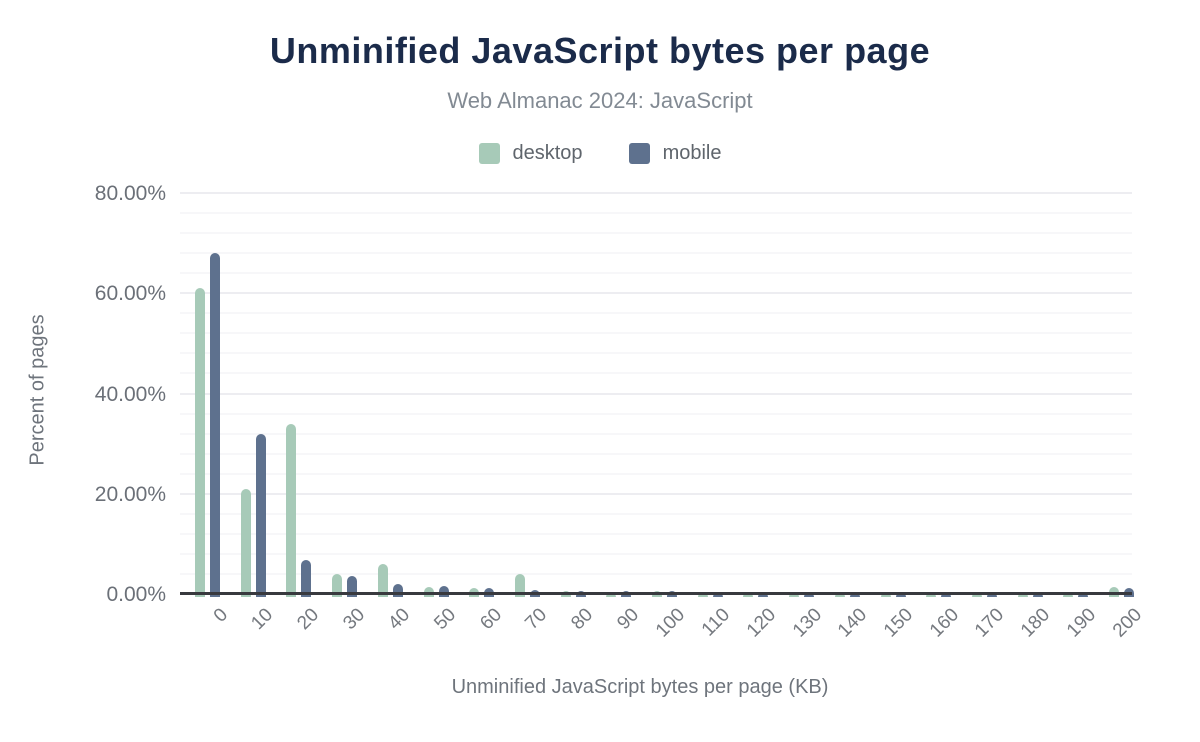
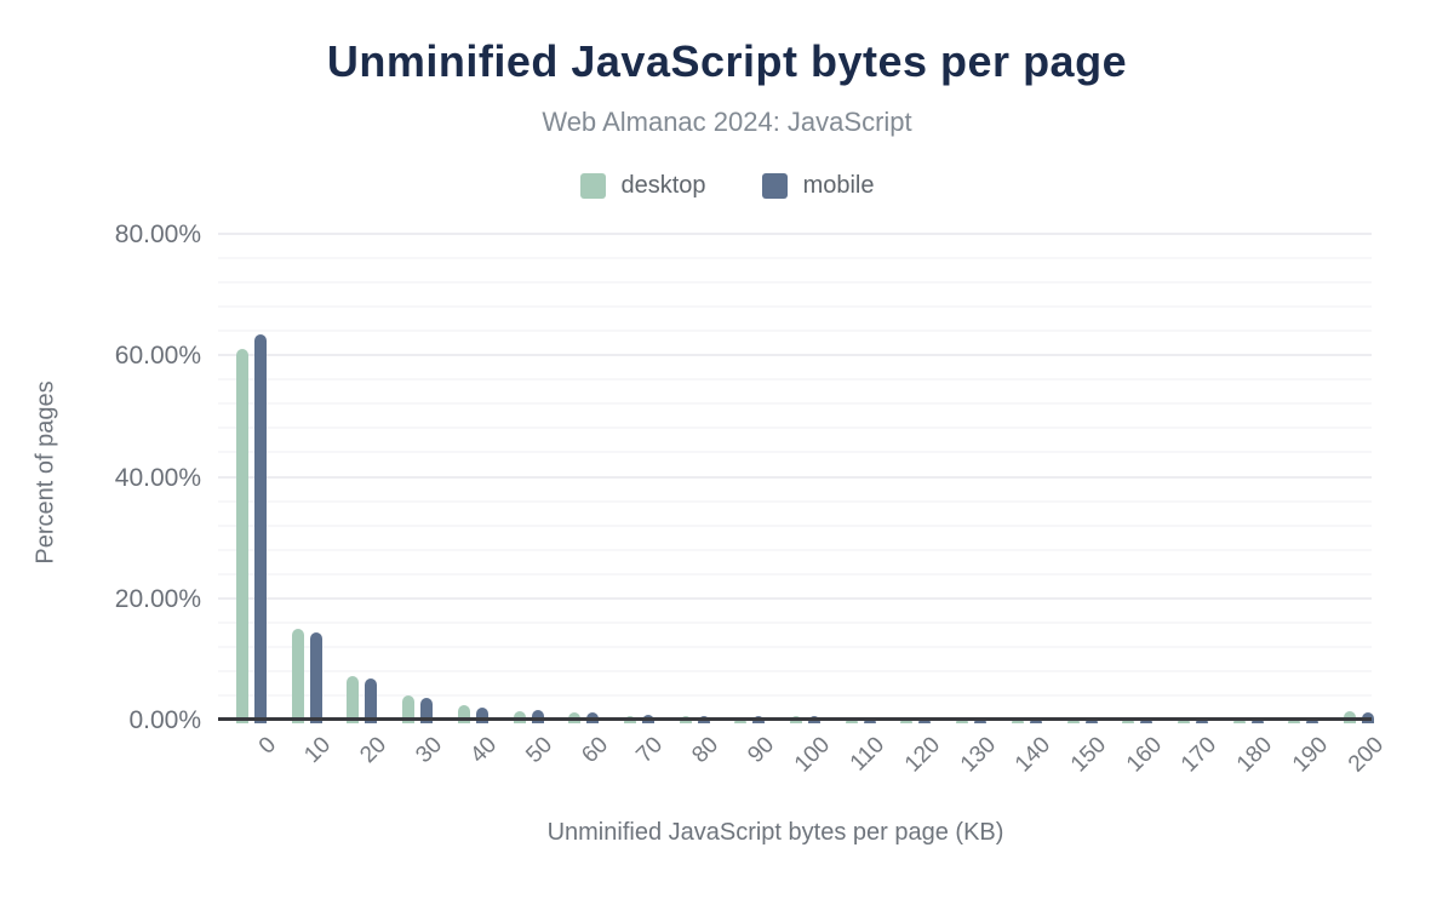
mobile/0: 68% -> 64%
desktop/10: 21% -> 15%
mobile/10: 32% -> 14%
desktop/20: 34% -> 7%
desktop/40: 6% -> 2%
desktop/70: 4% -> 1%
